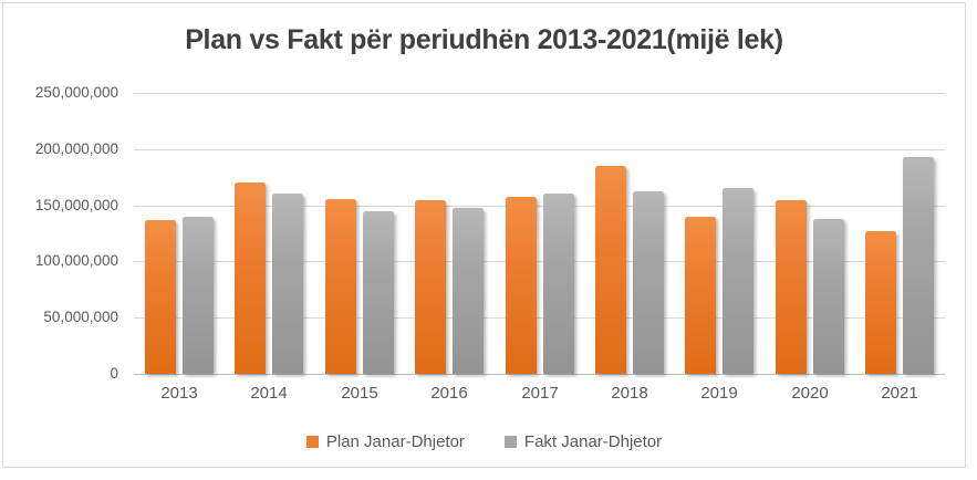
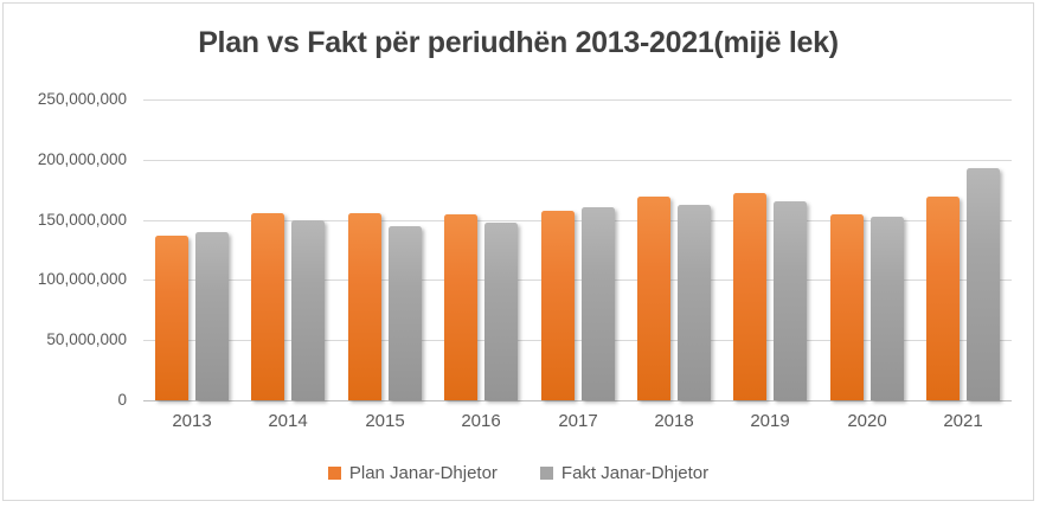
Plan Janar-Dhjetor/2014: 170000000 -> 156000000
Fakt Janar-Dhjetor/2014: 160000000 -> 150000000
Plan Janar-Dhjetor/2018: 185000000 -> 169000000
Plan Janar-Dhjetor/2019: 140000000 -> 172000000
Fakt Janar-Dhjetor/2020: 138000000 -> 153000000
Plan Janar-Dhjetor/2021: 127000000 -> 169000000
